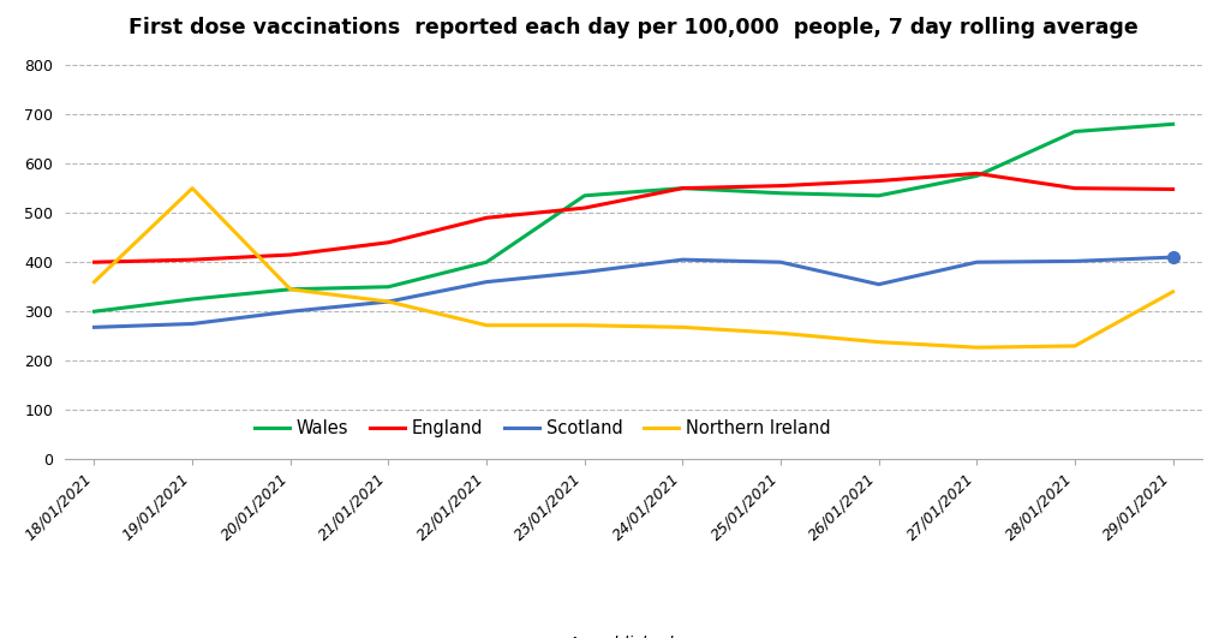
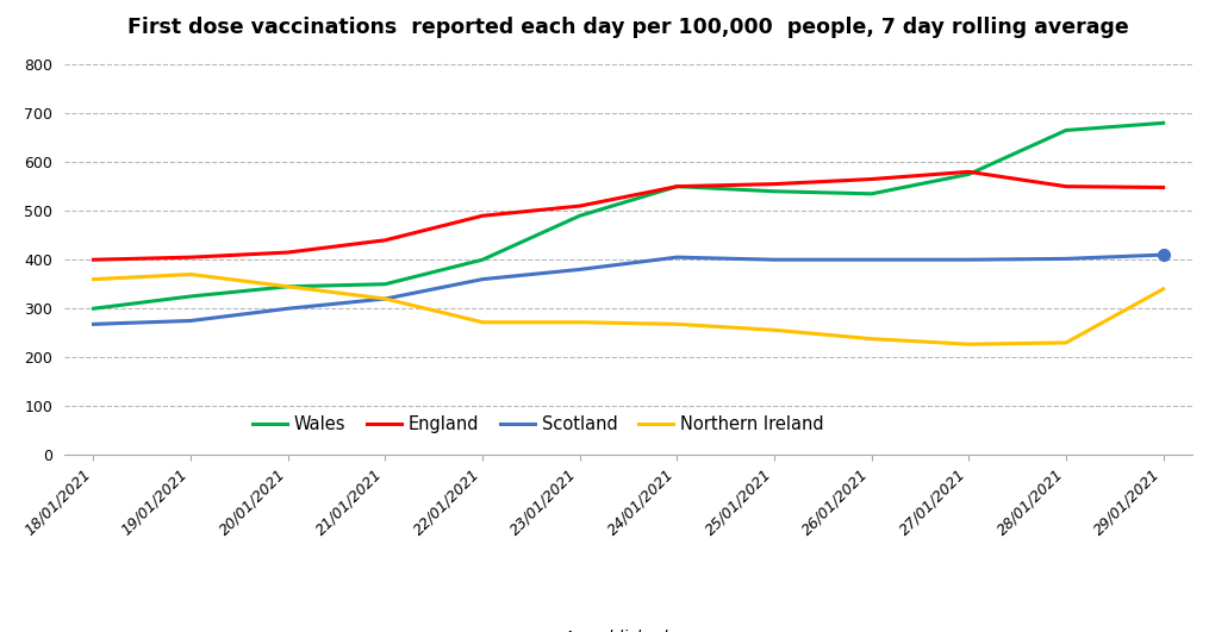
Northern Ireland/19/01/2021: 550 -> 370
Wales/23/01/2021: 535 -> 490
Scotland/26/01/2021: 355 -> 400
